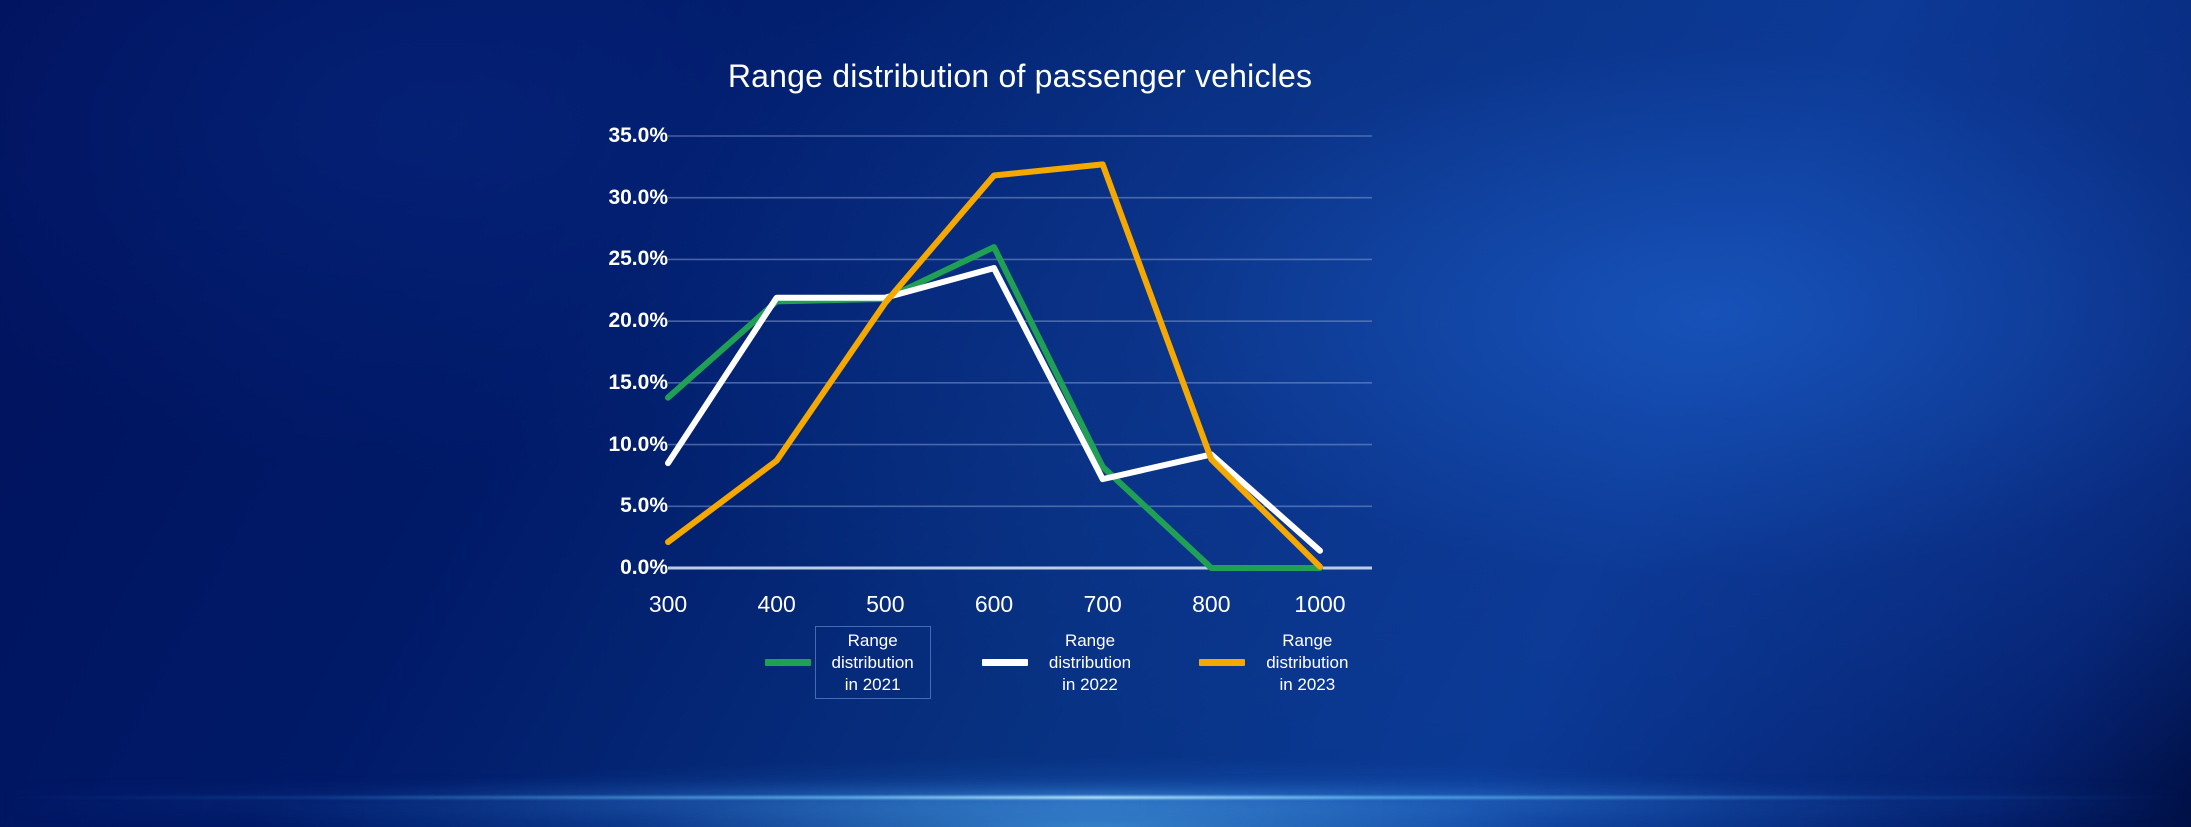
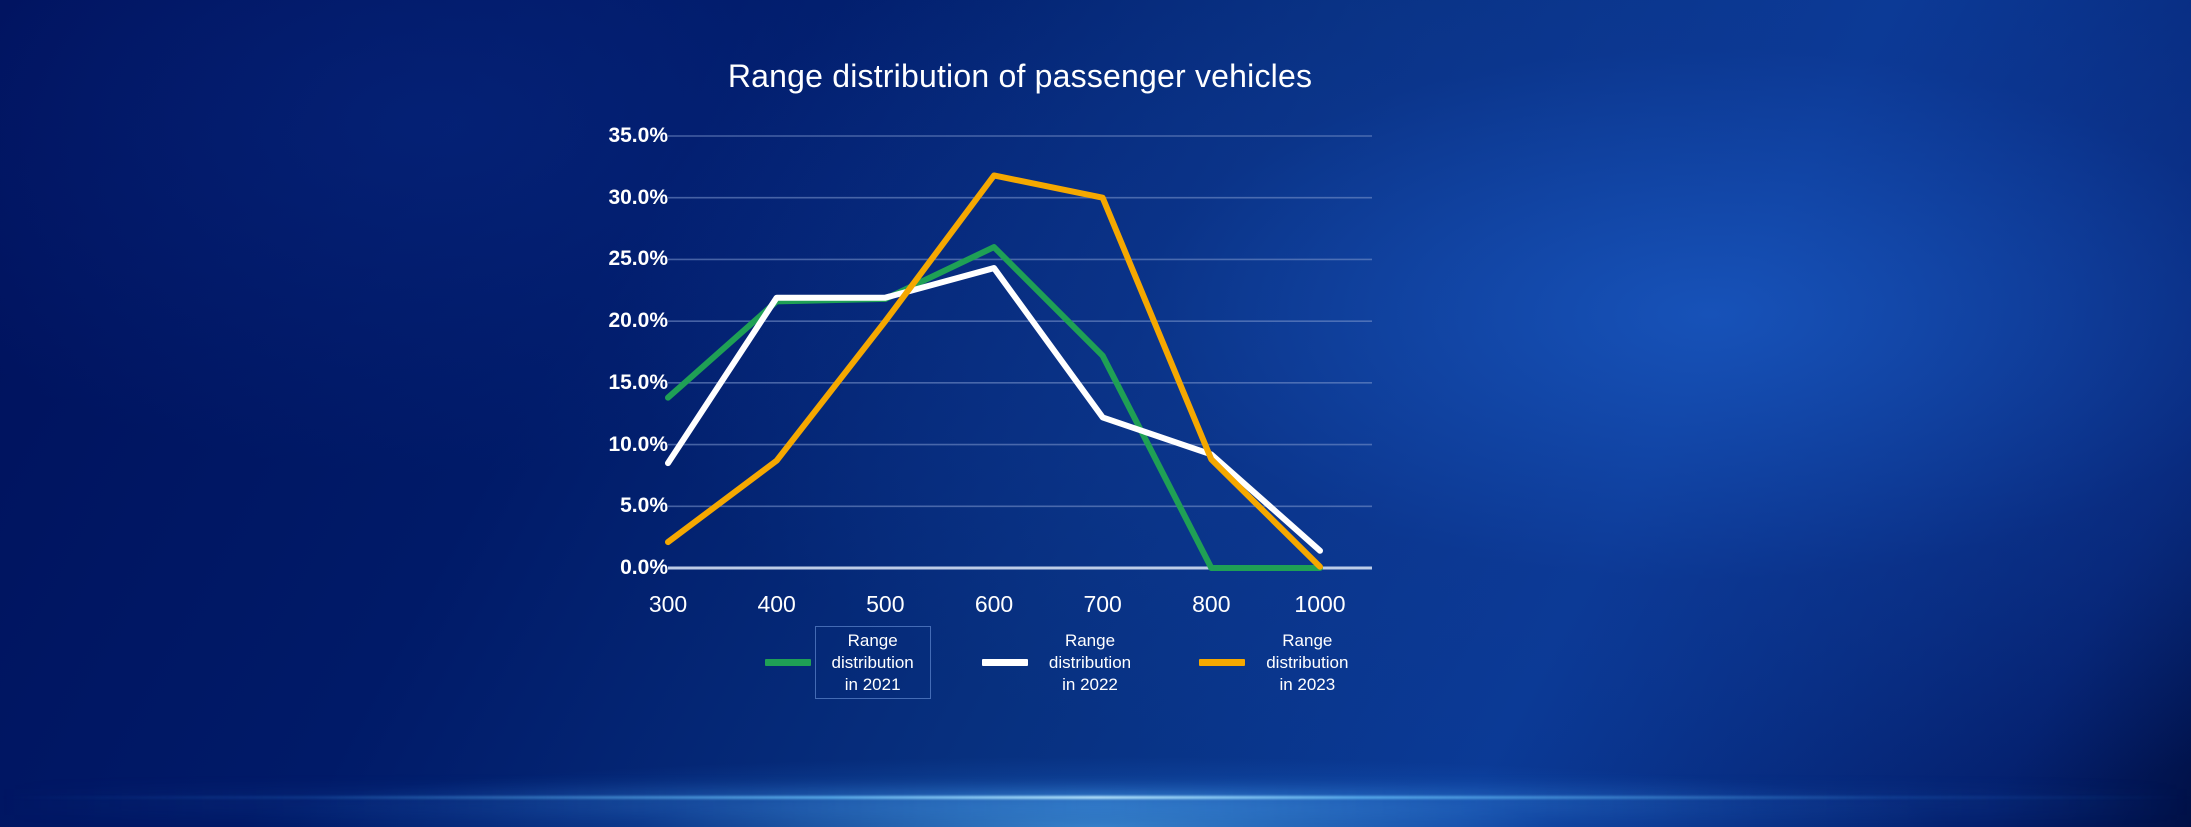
Range distribution in 2023/500: 21.5% -> 20.0%
Range distribution in 2021/700: 8.2% -> 17.2%
Range distribution in 2022/700: 7.2% -> 12.2%
Range distribution in 2023/700: 32.7% -> 30.0%
